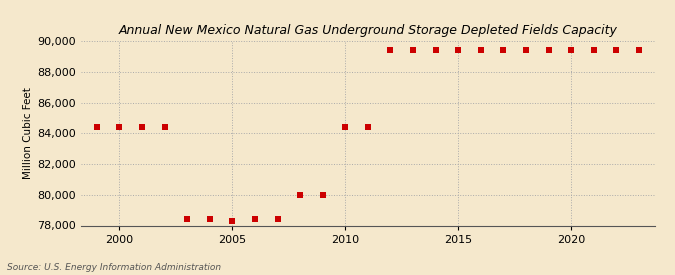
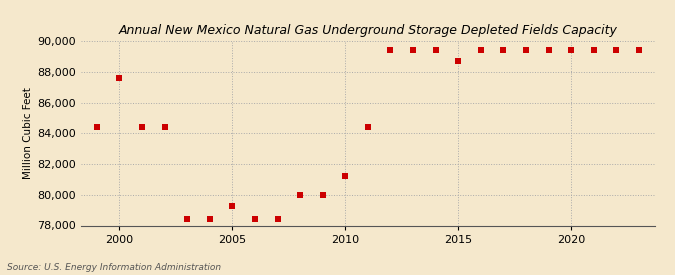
2000: 84,400 -> 87,600
2005: 78,300 -> 79,300
2010: 84,400 -> 81,200
2015: 89,500 -> 88,700
